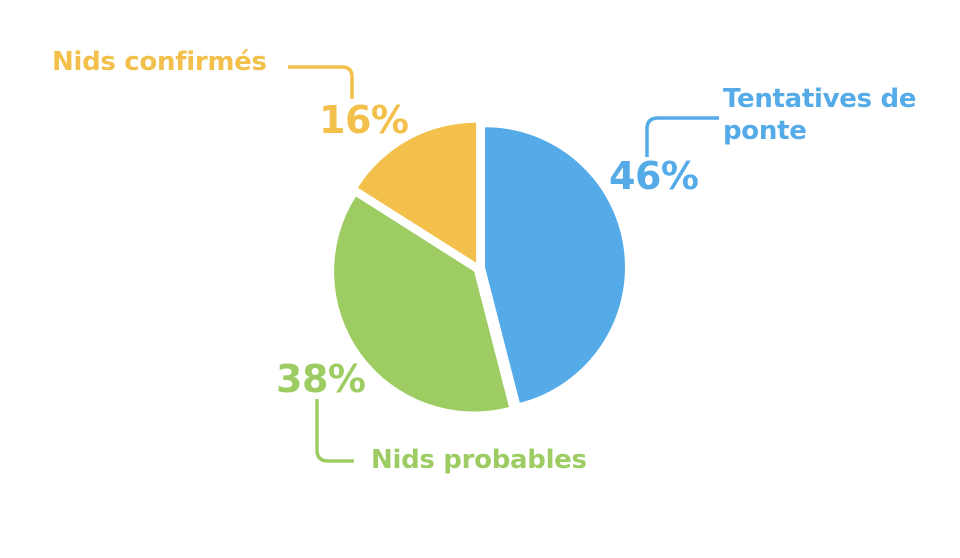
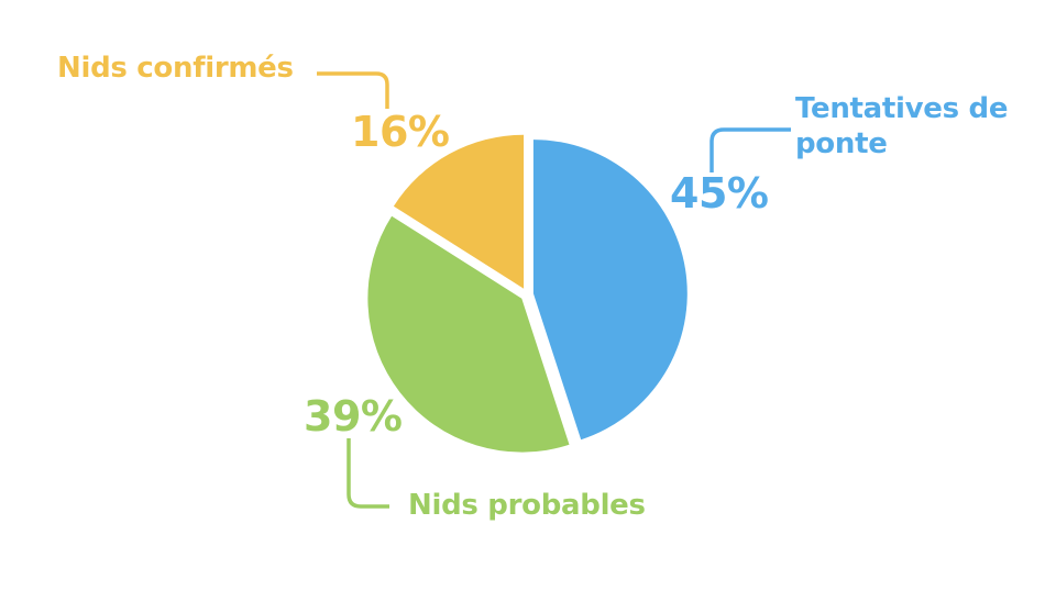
Tentatives de ponte: 46% -> 45%
Nids probables: 38% -> 39%
